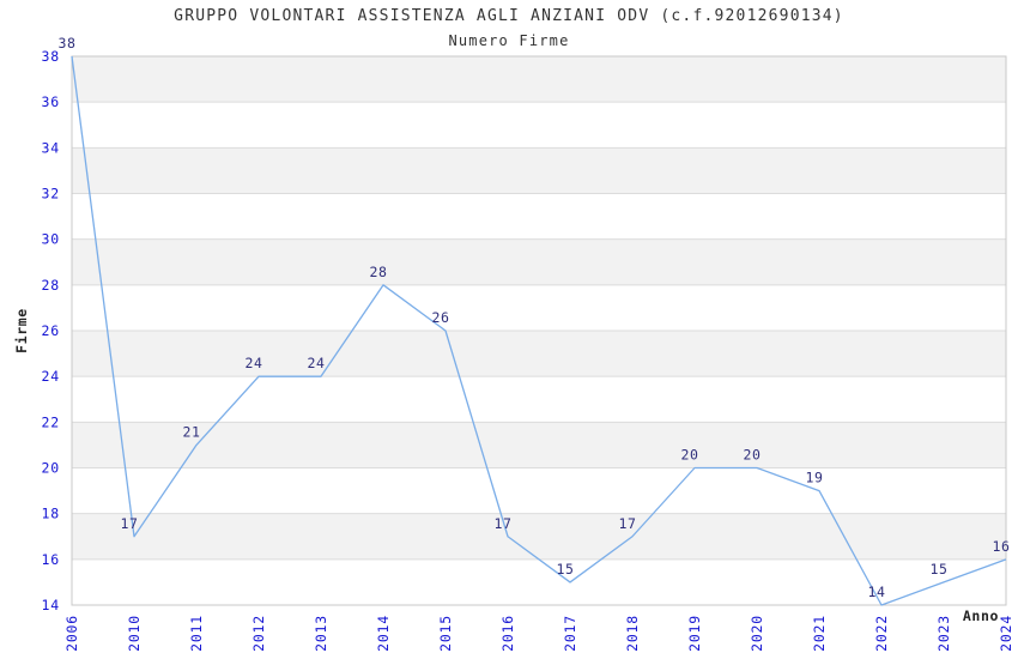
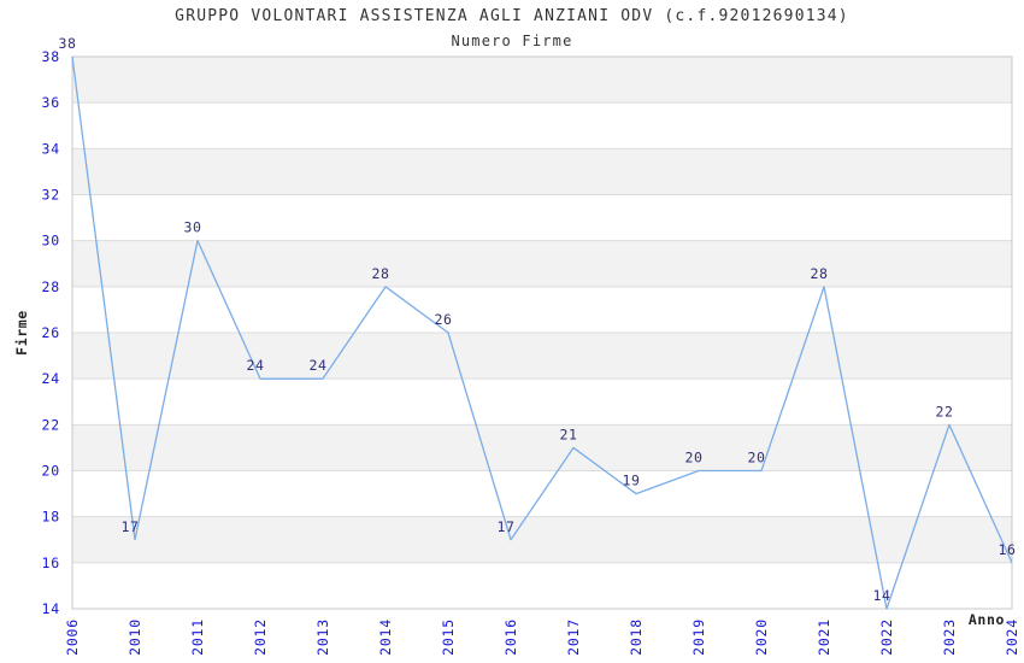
2011: 21 -> 30
2017: 15 -> 21
2018: 17 -> 19
2021: 19 -> 28
2023: 15 -> 22
